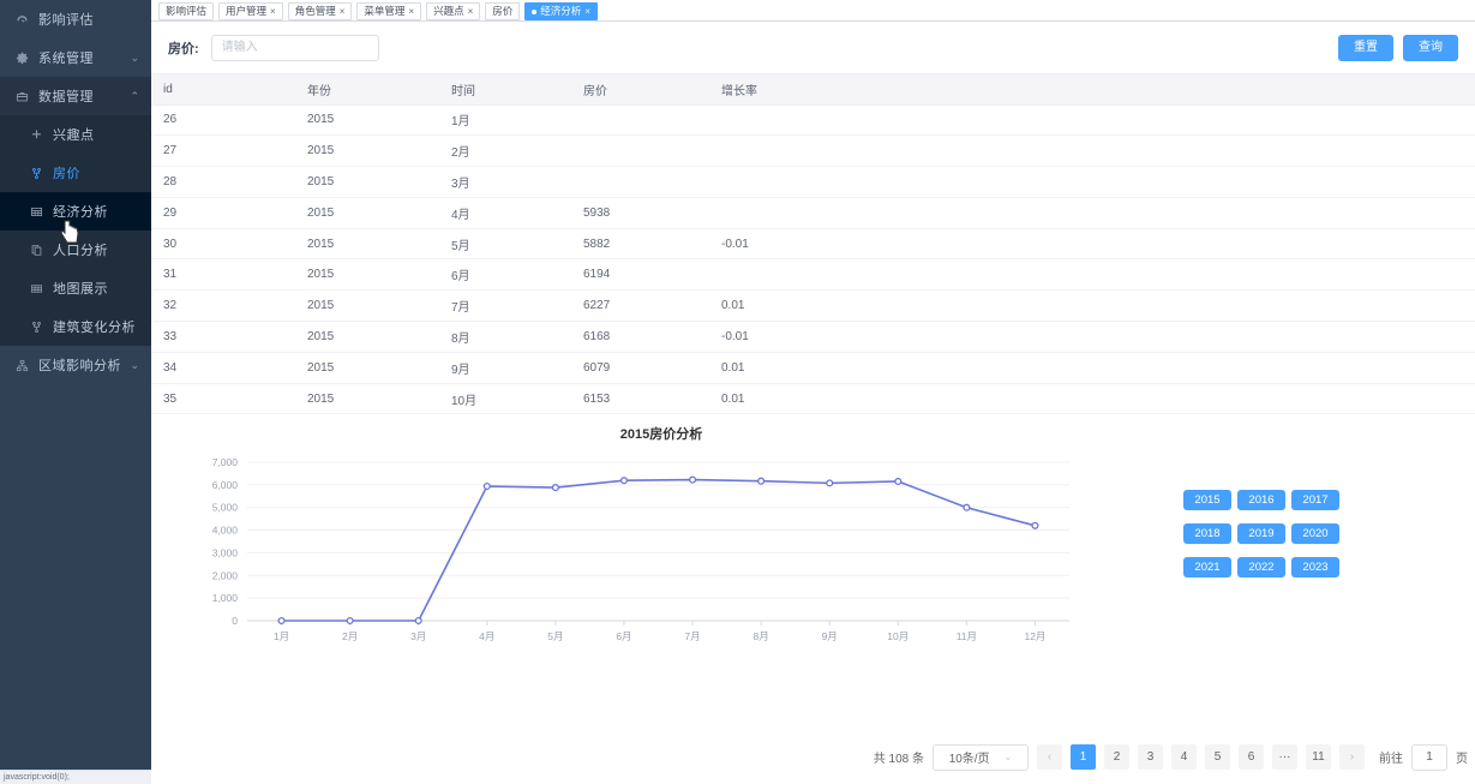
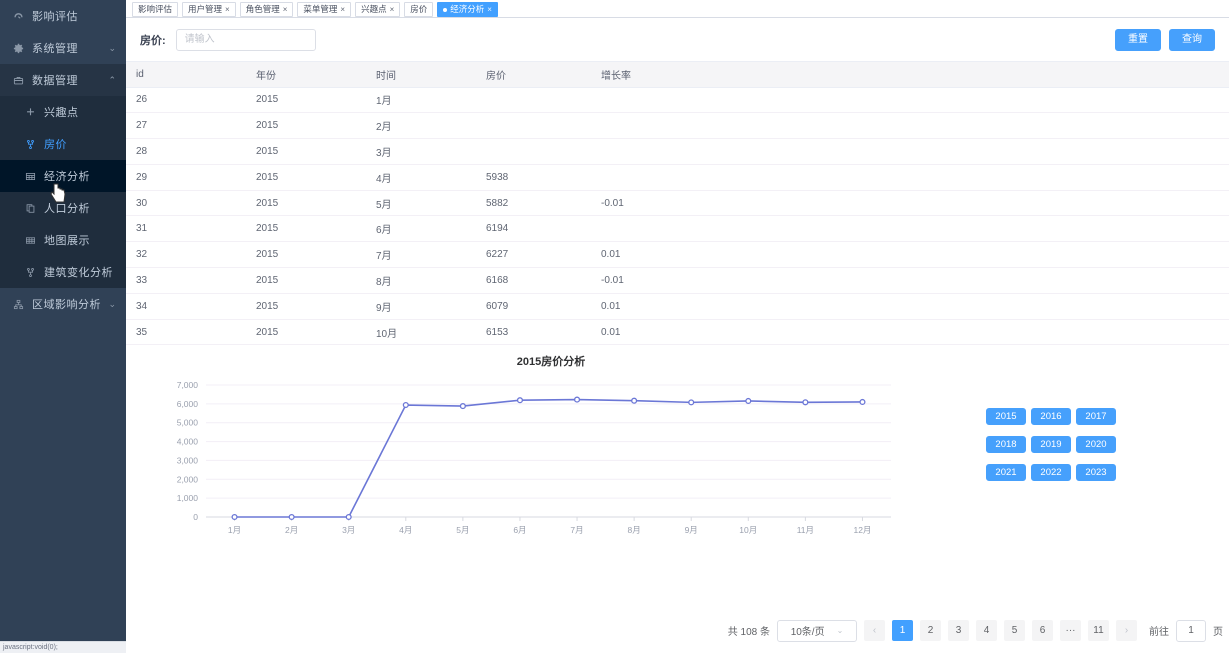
11月: 5000 -> 6100
12月: 4200 -> 6100
